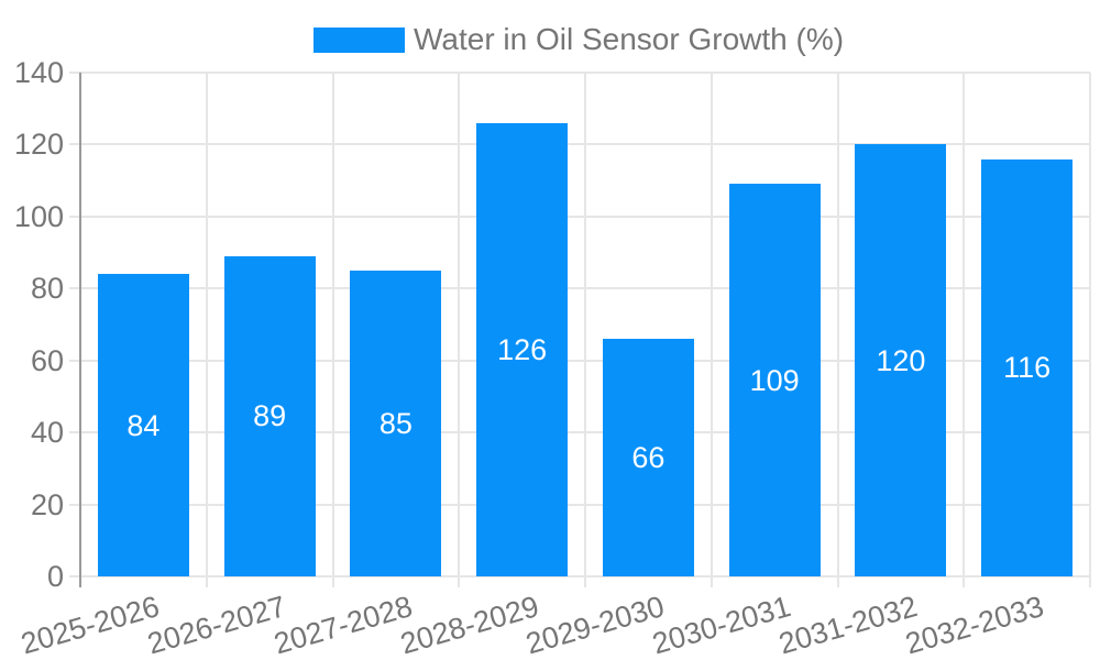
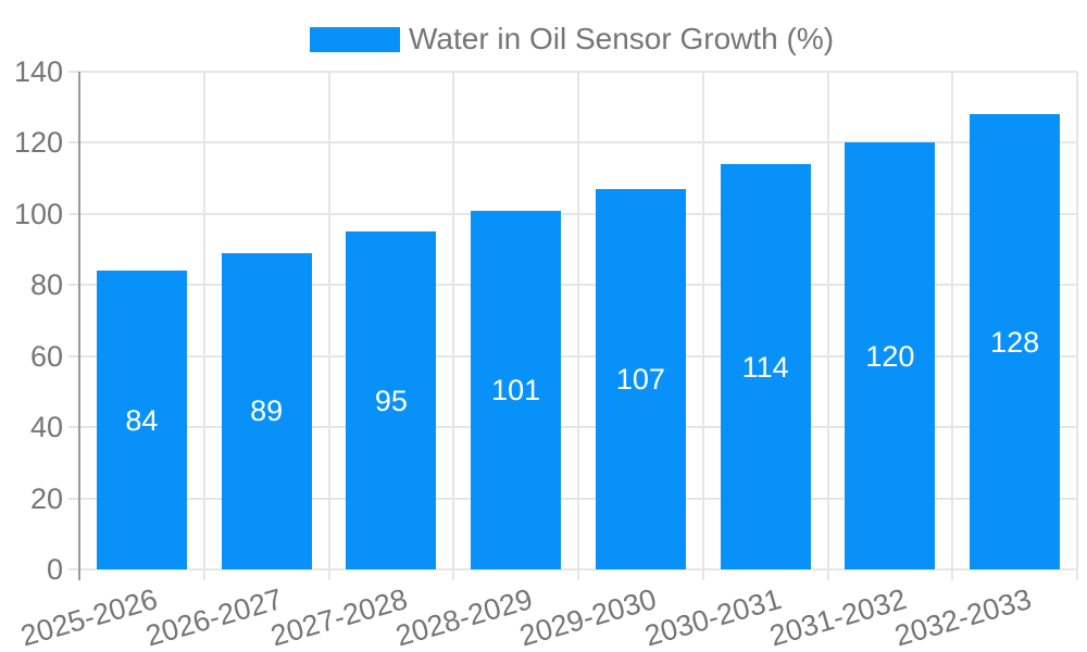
2027-2028: 85 -> 95
2028-2029: 126 -> 101
2029-2030: 66 -> 107
2030-2031: 109 -> 114
2032-2033: 116 -> 128
